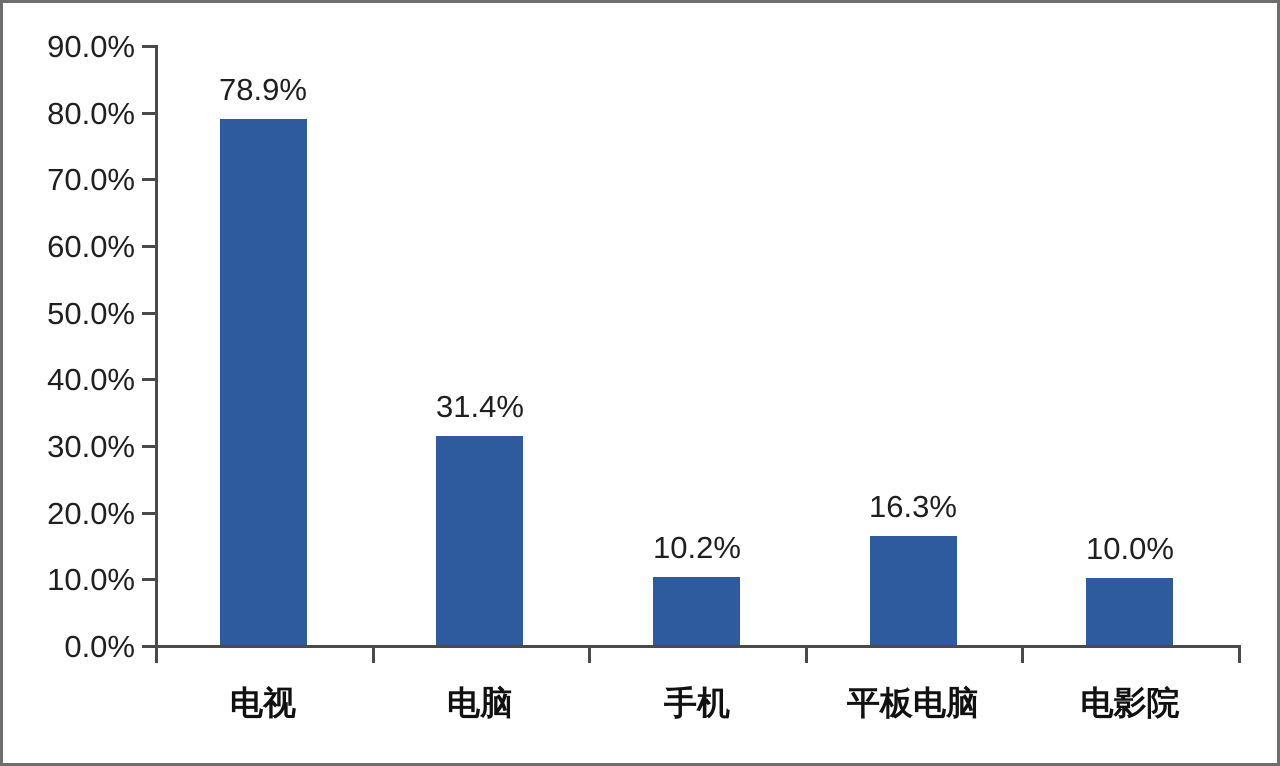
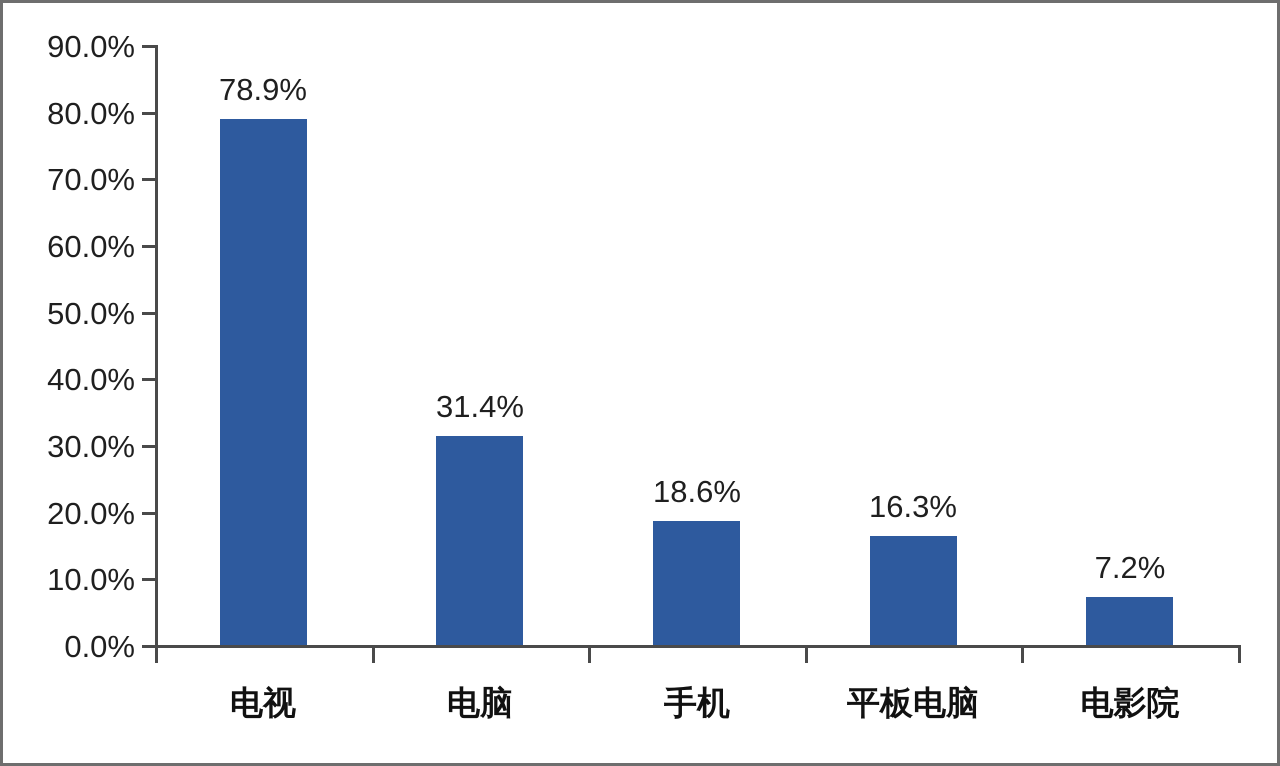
手机: 10.2% -> 18.6%
电影院: 10.0% -> 7.2%
